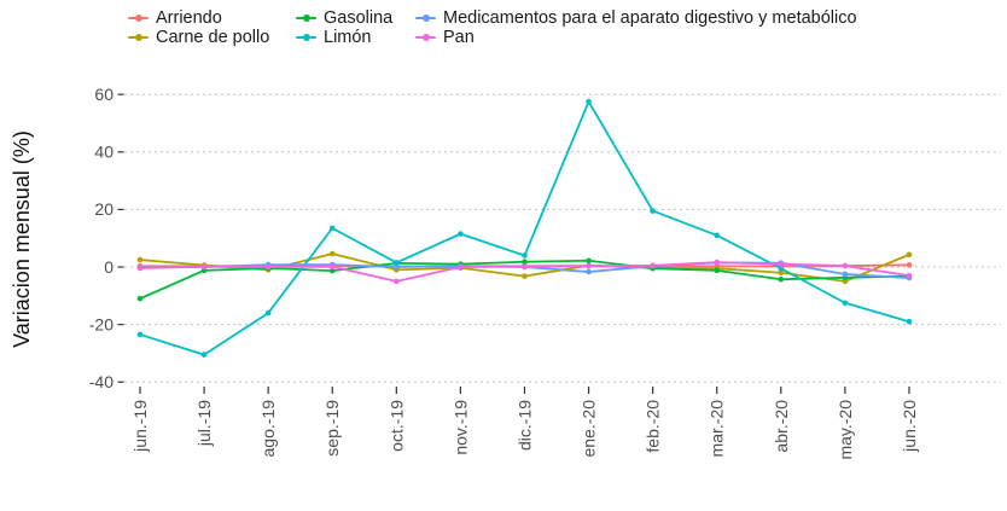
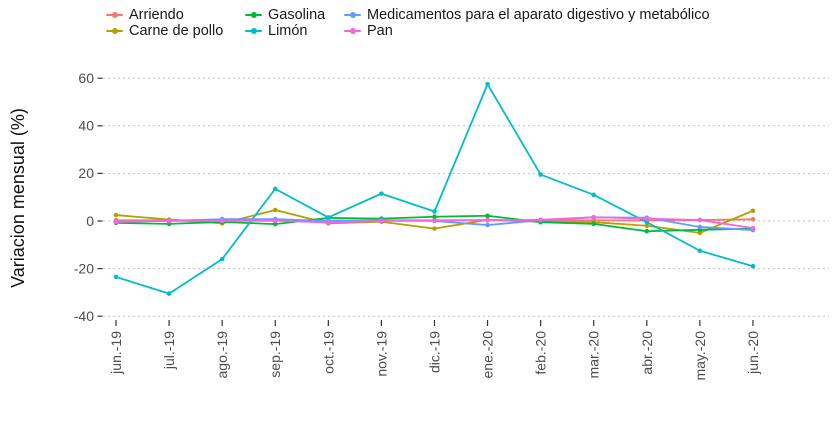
Gasolina/jun.-19: -11 -> -1
Pan/oct.-19: -5 -> -1
